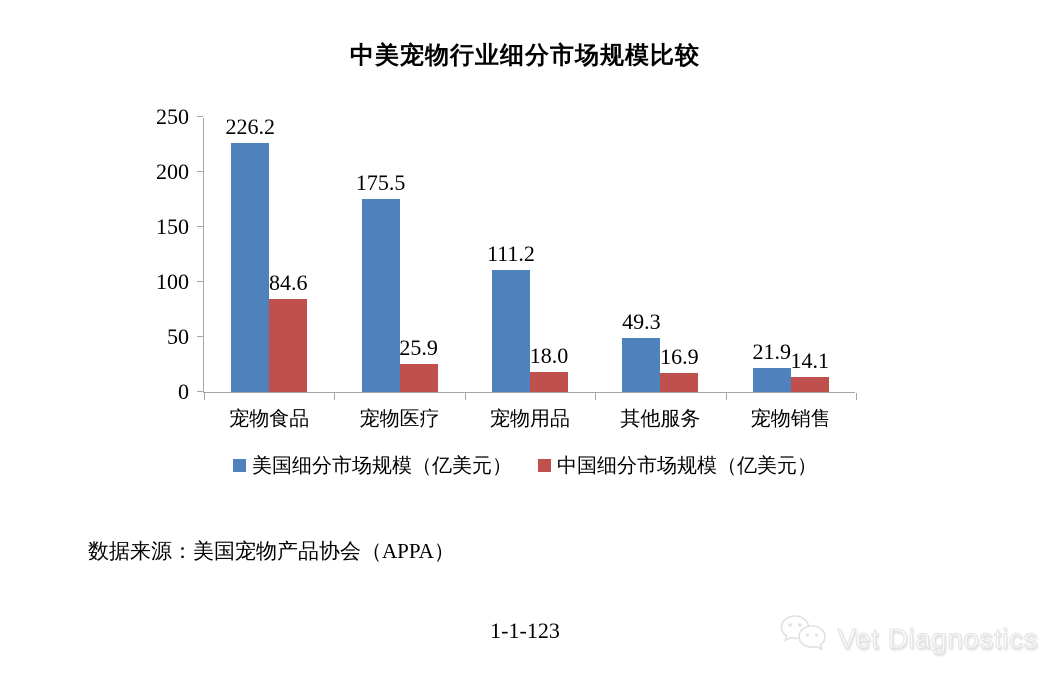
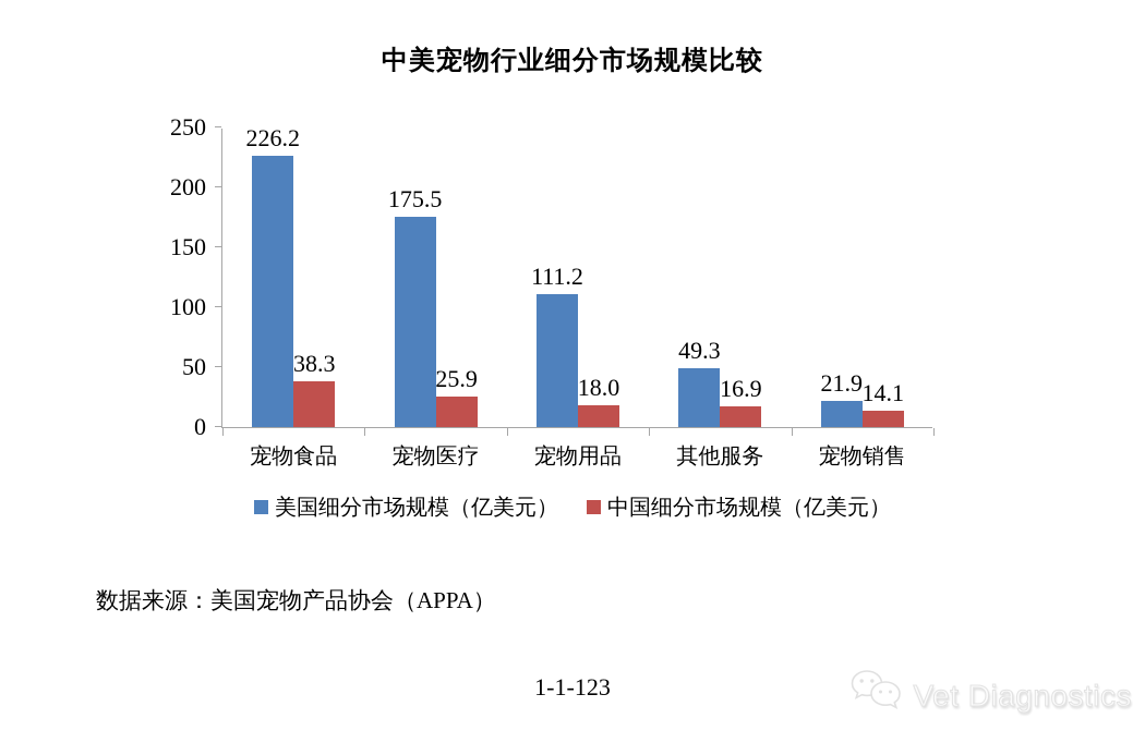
中国细分市场规模（亿美元）/宠物食品: 84.6 -> 38.3
